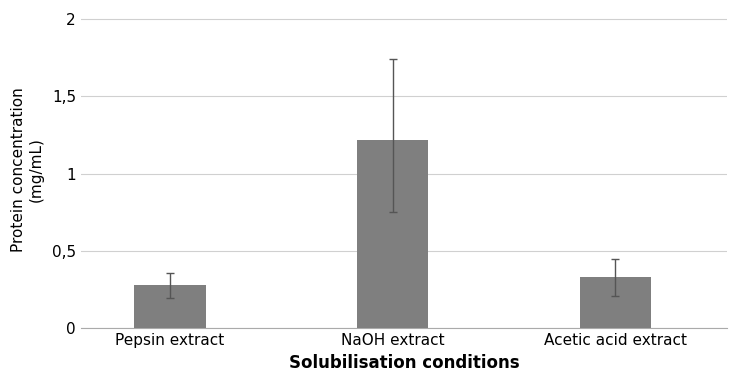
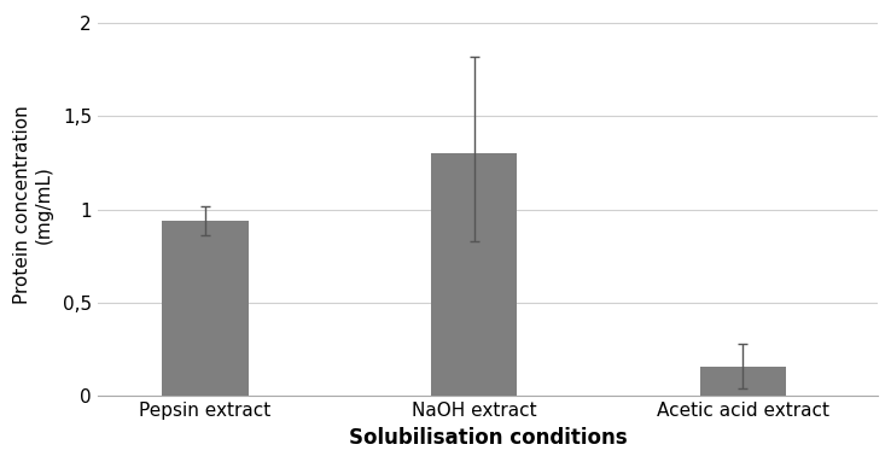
Pepsin extract: 0,28 -> 0,94
NaOH extract: 1,22 -> 1,30
Acetic acid extract: 0,33 -> 0,16
